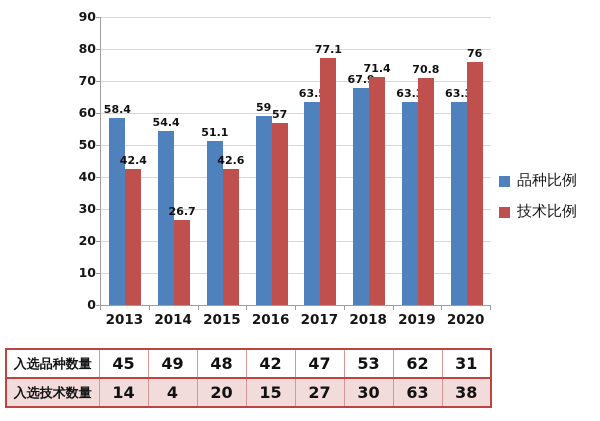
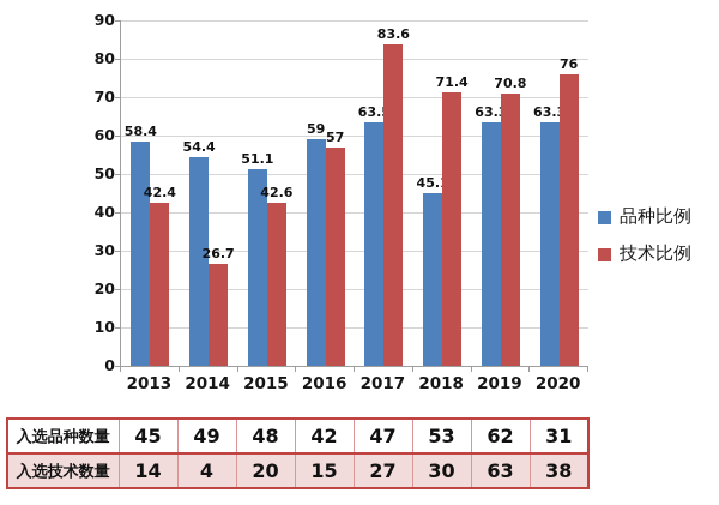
技术比例/2017: 77.1 -> 83.6
品种比例/2018: 67.9 -> 45.1
